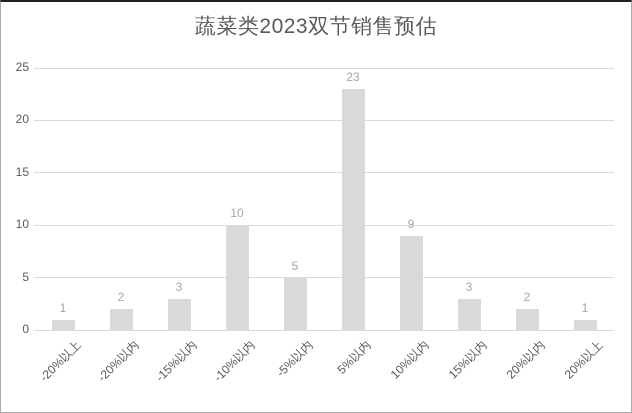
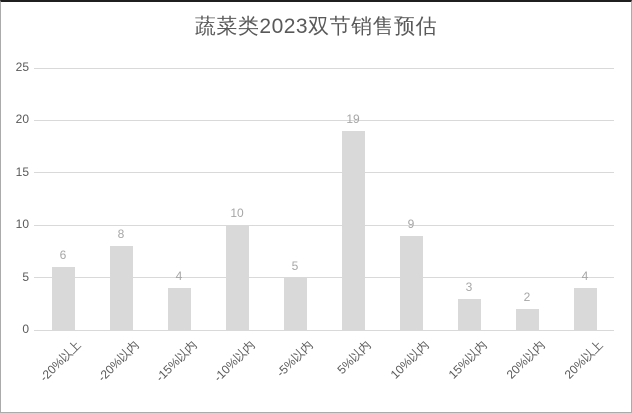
-20%以上: 1 -> 6
-20%以内: 2 -> 8
-15%以内: 3 -> 4
5%以内: 23 -> 19
20%以上: 1 -> 4
